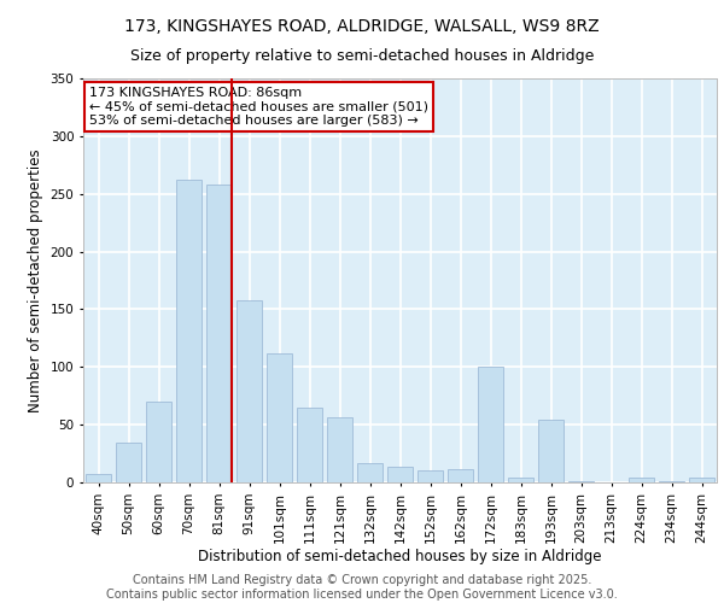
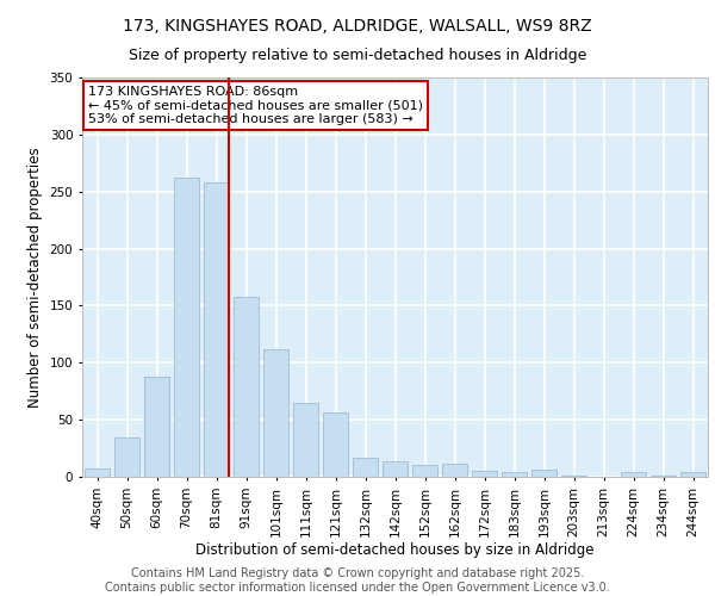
60sqm: 70 -> 88
172sqm: 100 -> 5
193sqm: 54 -> 6
